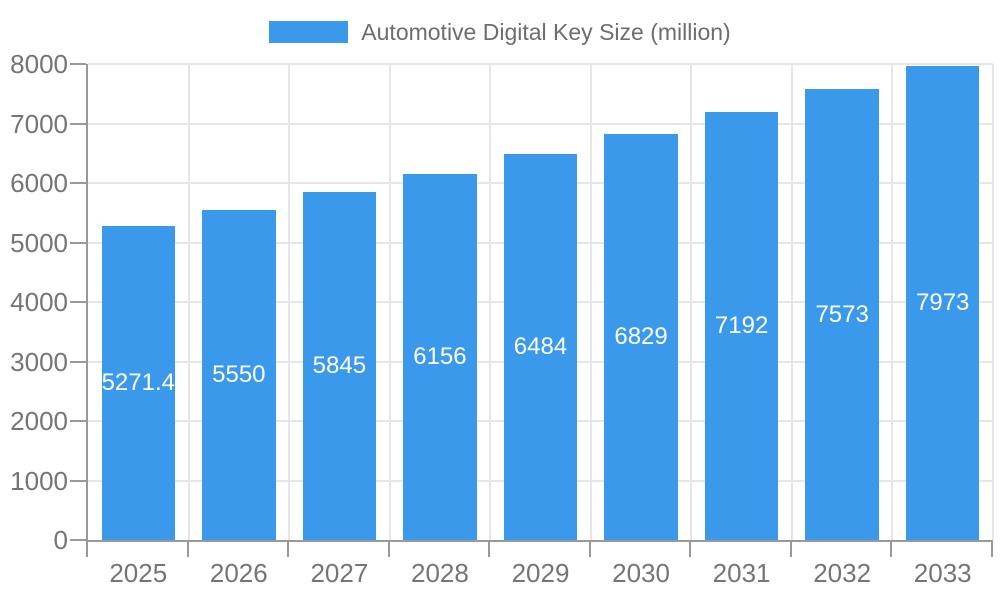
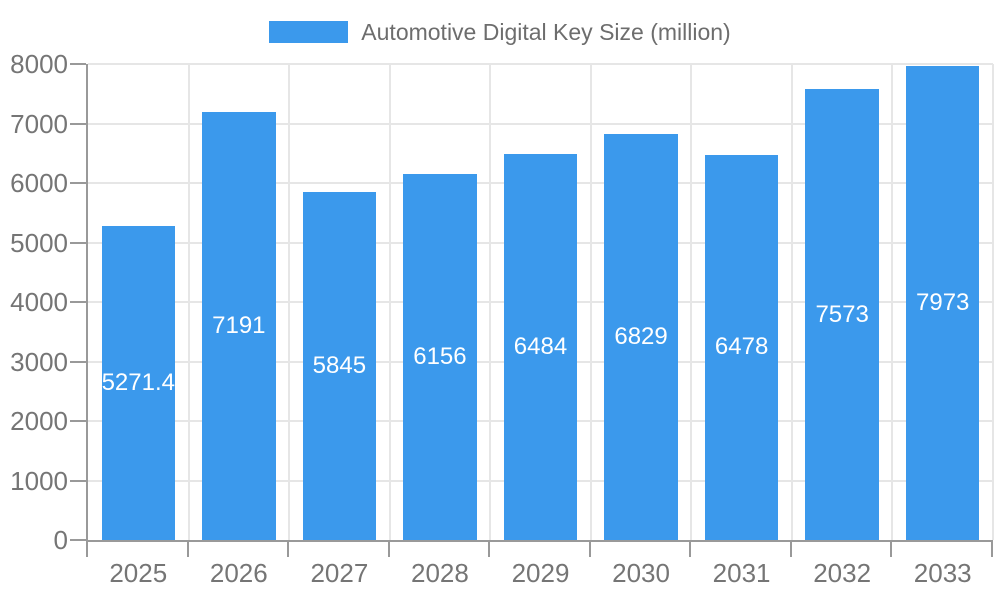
2026: 5550 -> 7191
2031: 7192 -> 6478
